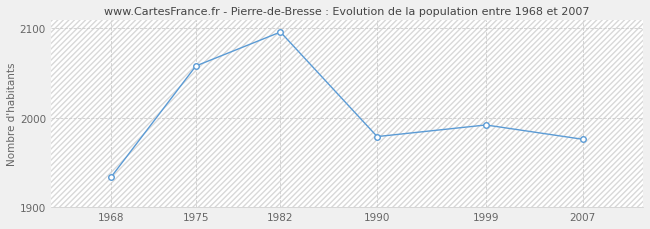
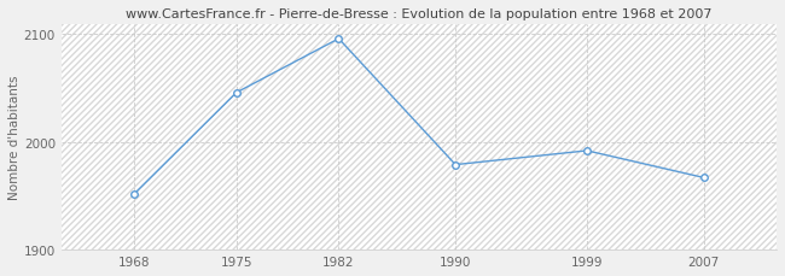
1968: 1934 -> 1952
1975: 2058 -> 2046
2007: 1976 -> 1967
